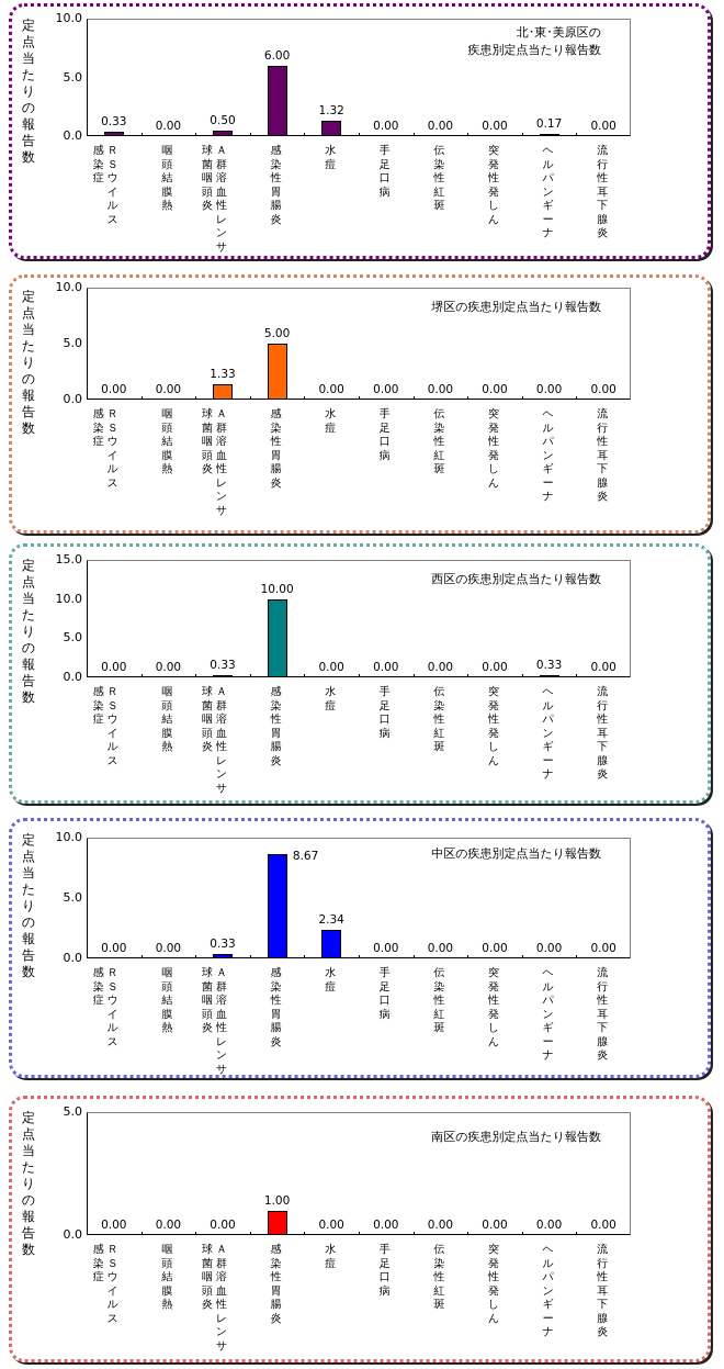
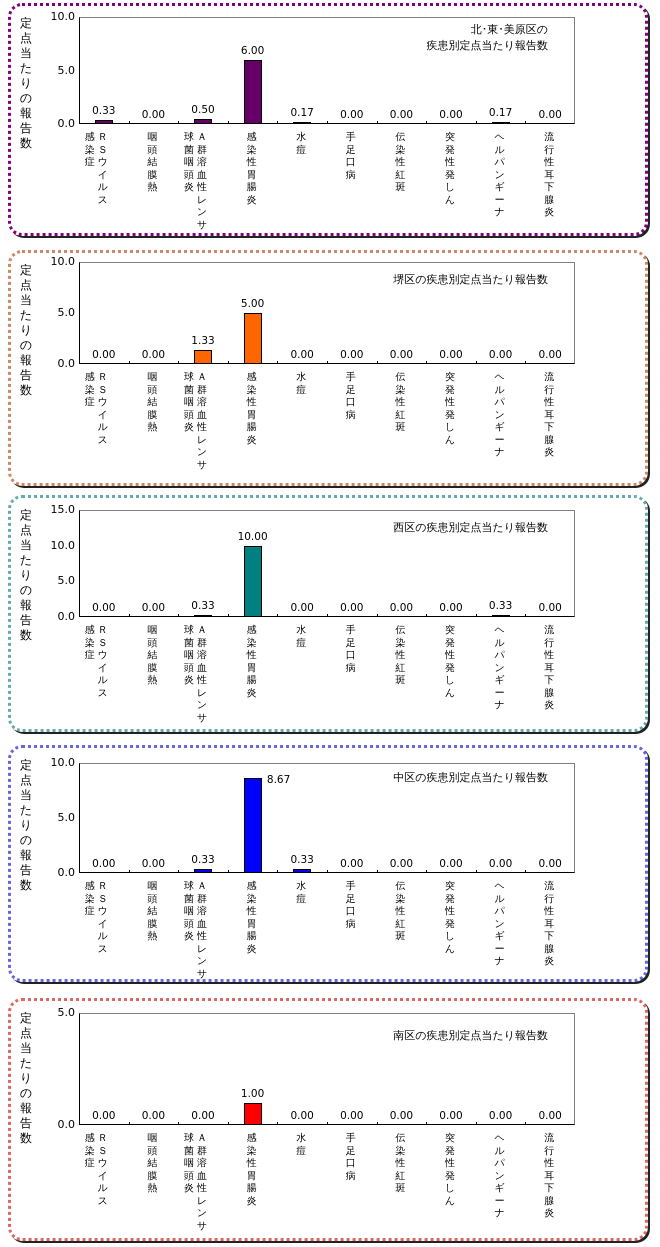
北･東･美原区の 疾患別定点当たり報告数/水痘: 1.32 -> 0.17
中区の疾患別定点当たり報告数/水痘: 2.34 -> 0.33
